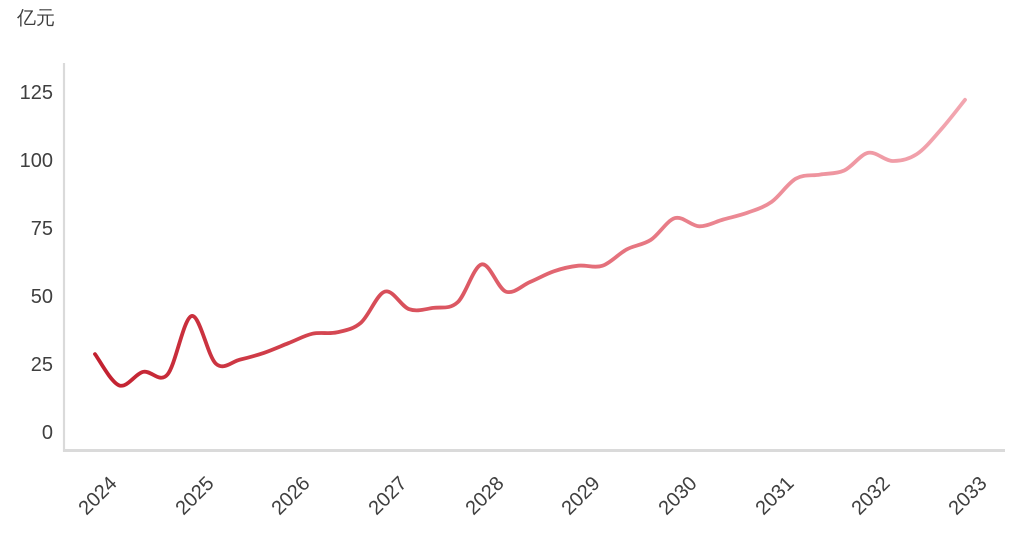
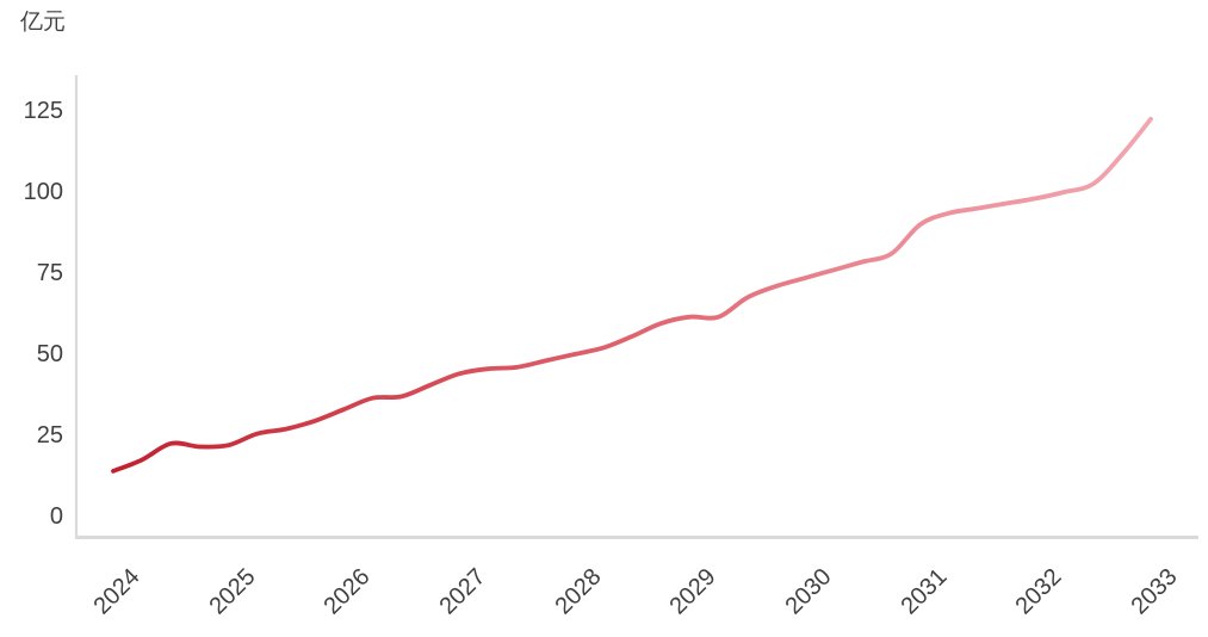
2024: 29 -> 14
2025: 43 -> 22
2027: 52 -> 44
2028: 62 -> 50
2030: 79 -> 74
2031: 85 -> 90
2032: 103 -> 98
